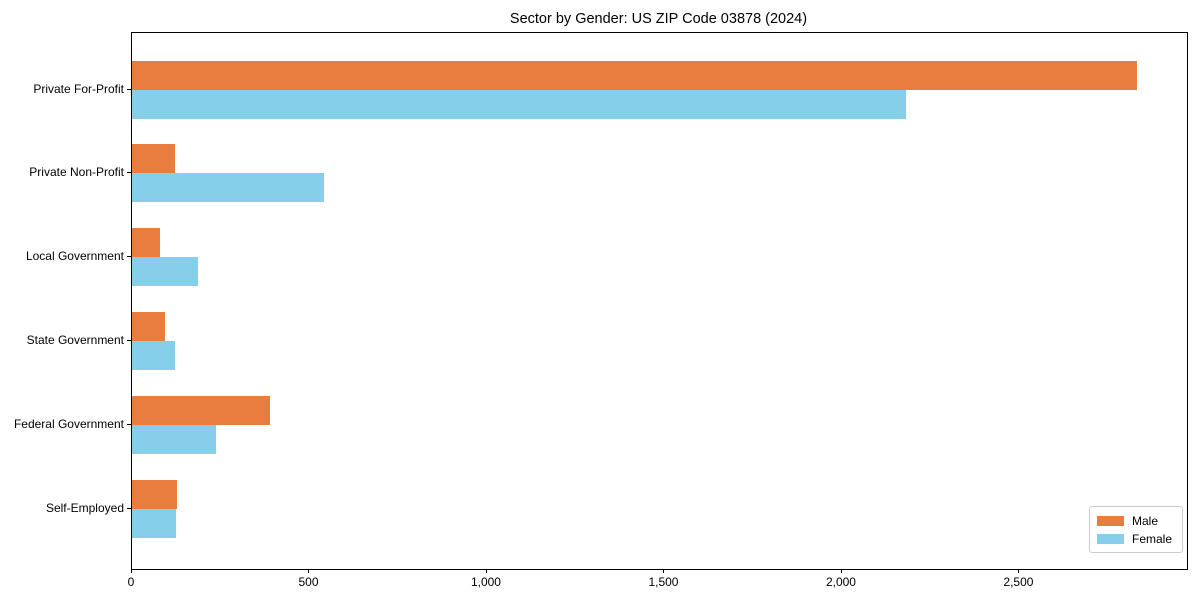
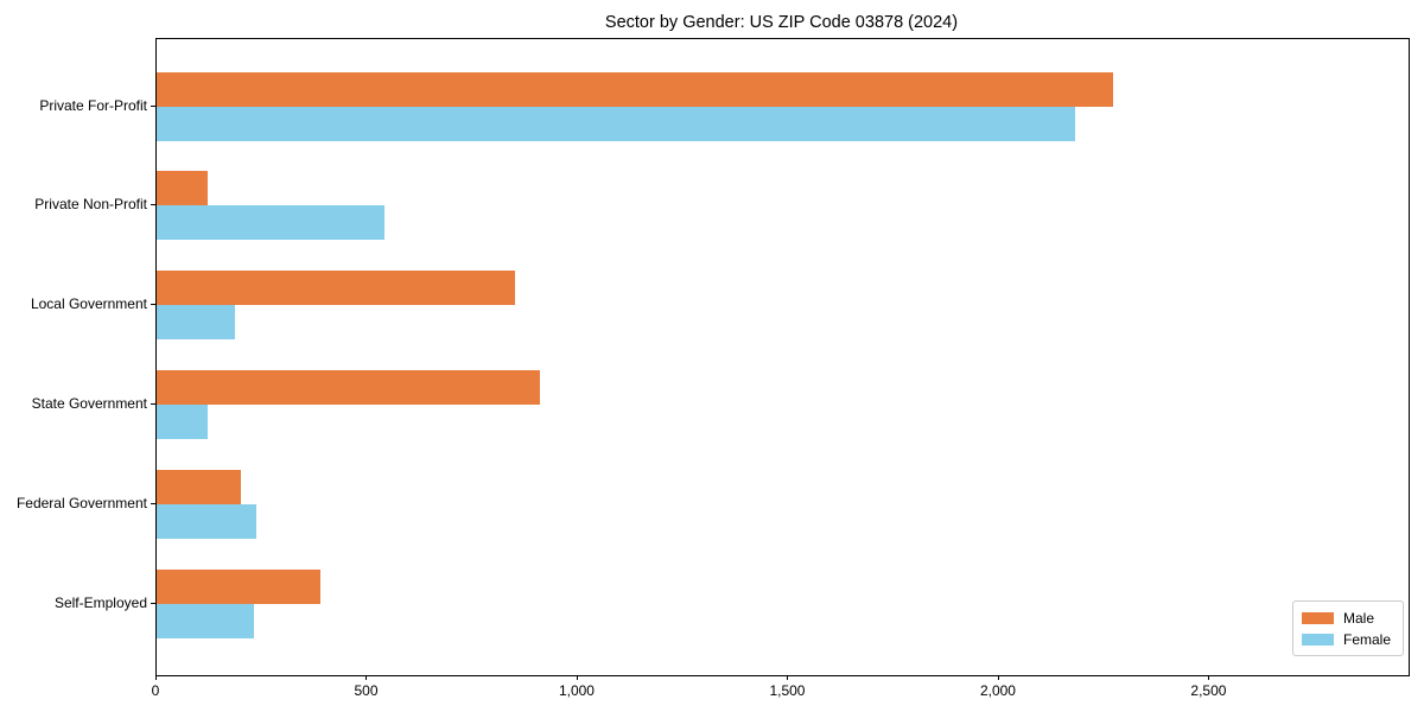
Male/Private For-Profit: 2830 -> 2270
Male/Local Government: 80 -> 850
Male/State Government: 90 -> 910
Male/Federal Government: 390 -> 200
Male/Self-Employed: 130 -> 390
Female/Self-Employed: 120 -> 230
